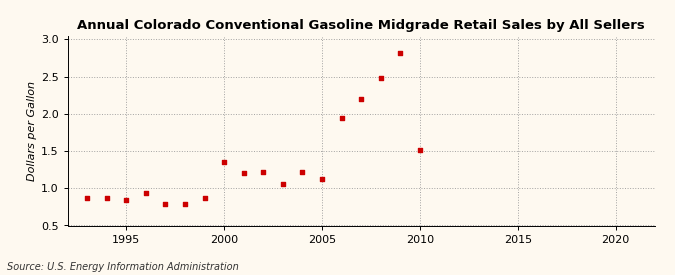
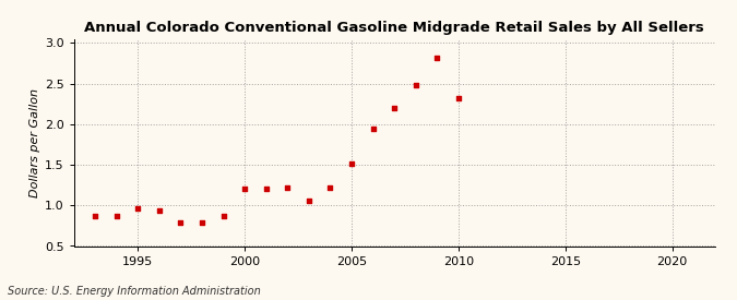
1995: 0.84 -> 0.96
2000: 1.36 -> 1.20
2005: 1.12 -> 1.52
2010: 1.52 -> 2.32
